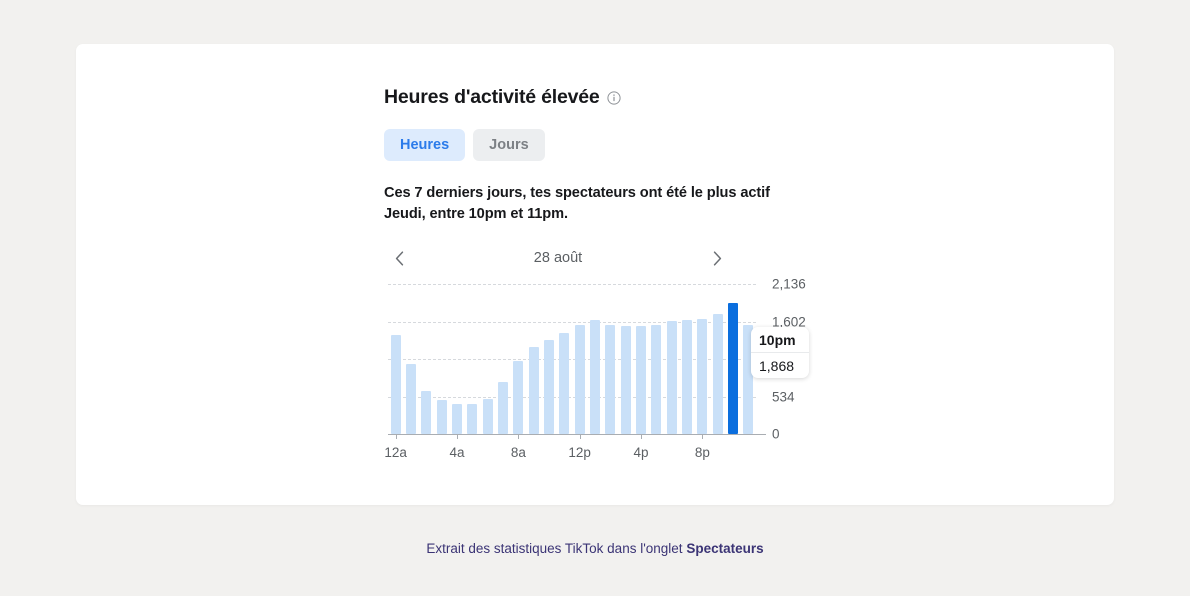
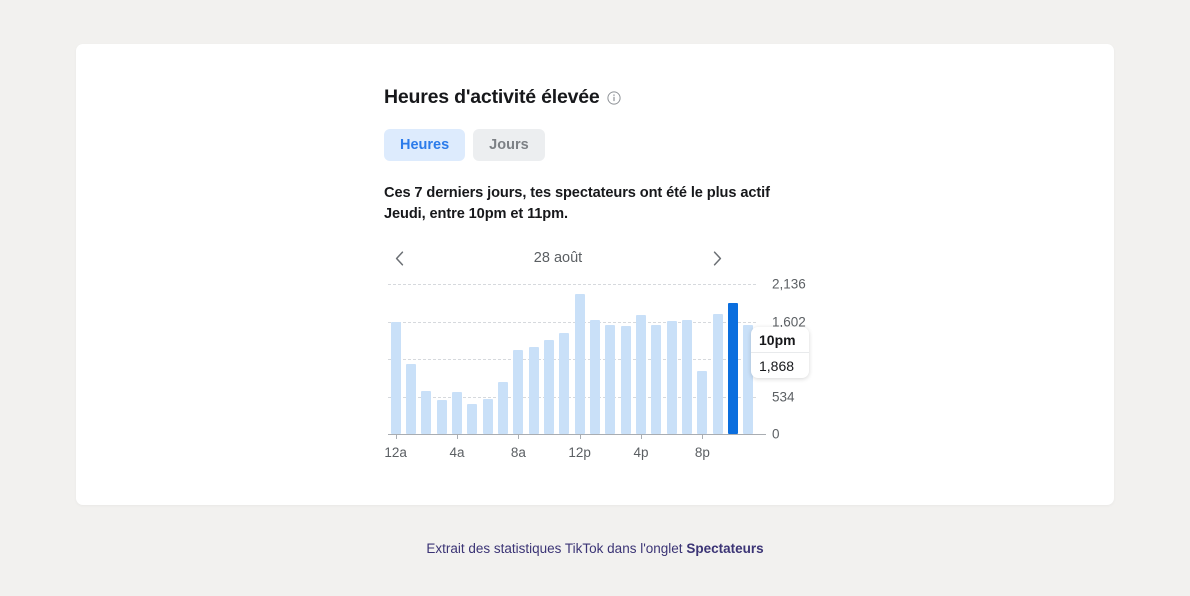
12a: 1400 -> 1600
4a: 400 -> 600
8a: 1000 -> 1200
12p: 1600 -> 2000
4p: 1500 -> 1700
8p: 1600 -> 900
